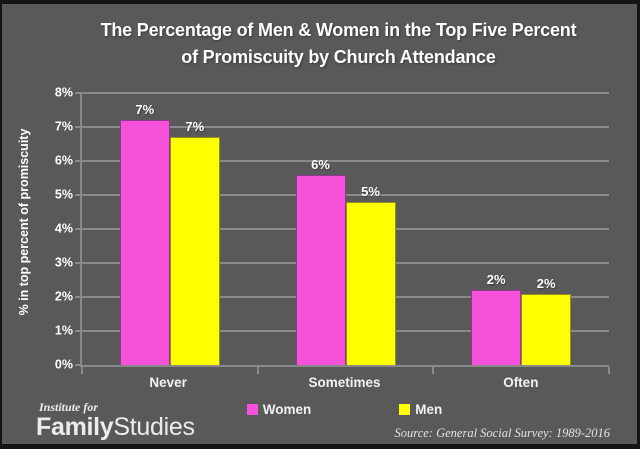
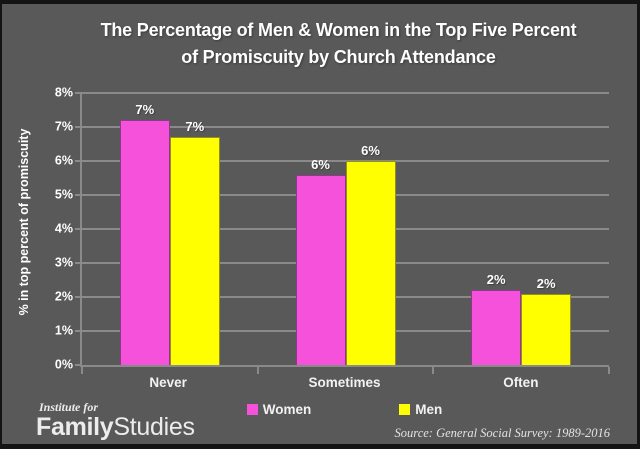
Men/Sometimes: 5% -> 6%
